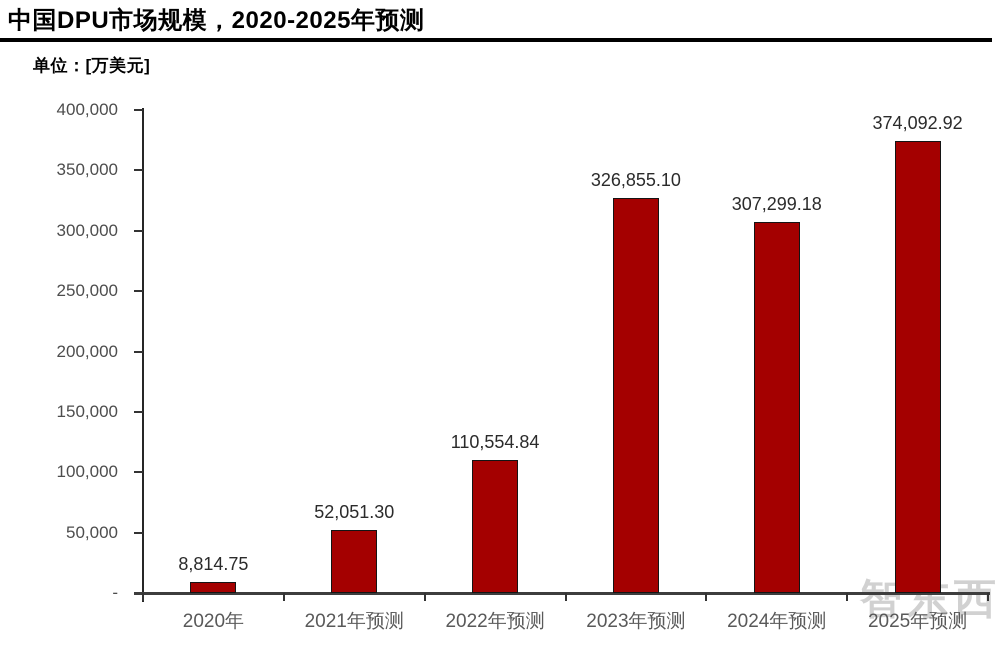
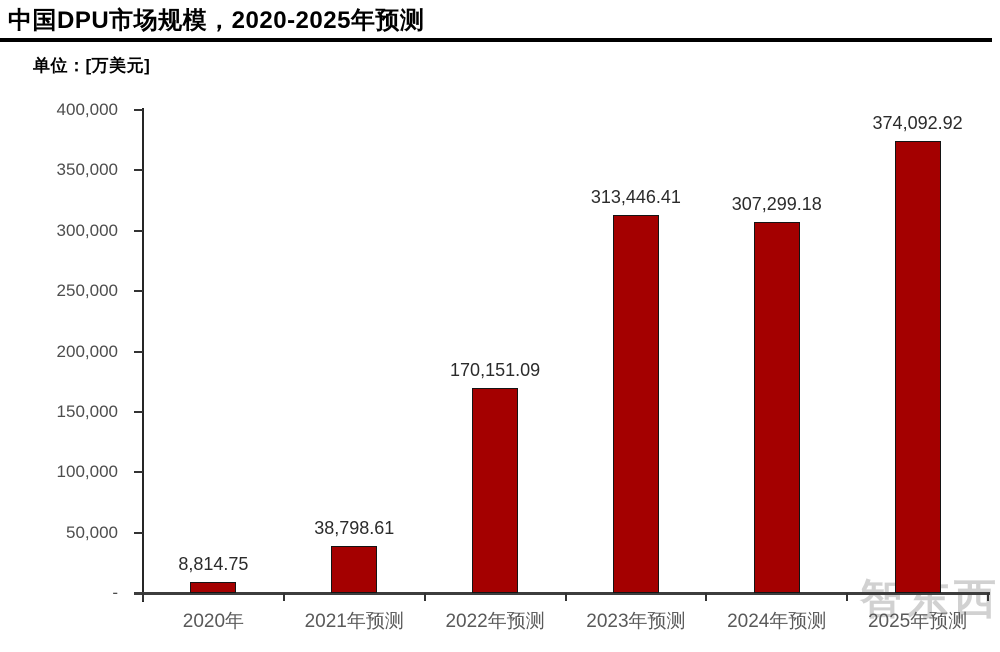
2021年预测: 52,051.30 -> 38,798.61
2022年预测: 110,554.84 -> 170,151.09
2023年预测: 326,855.10 -> 313,446.41
